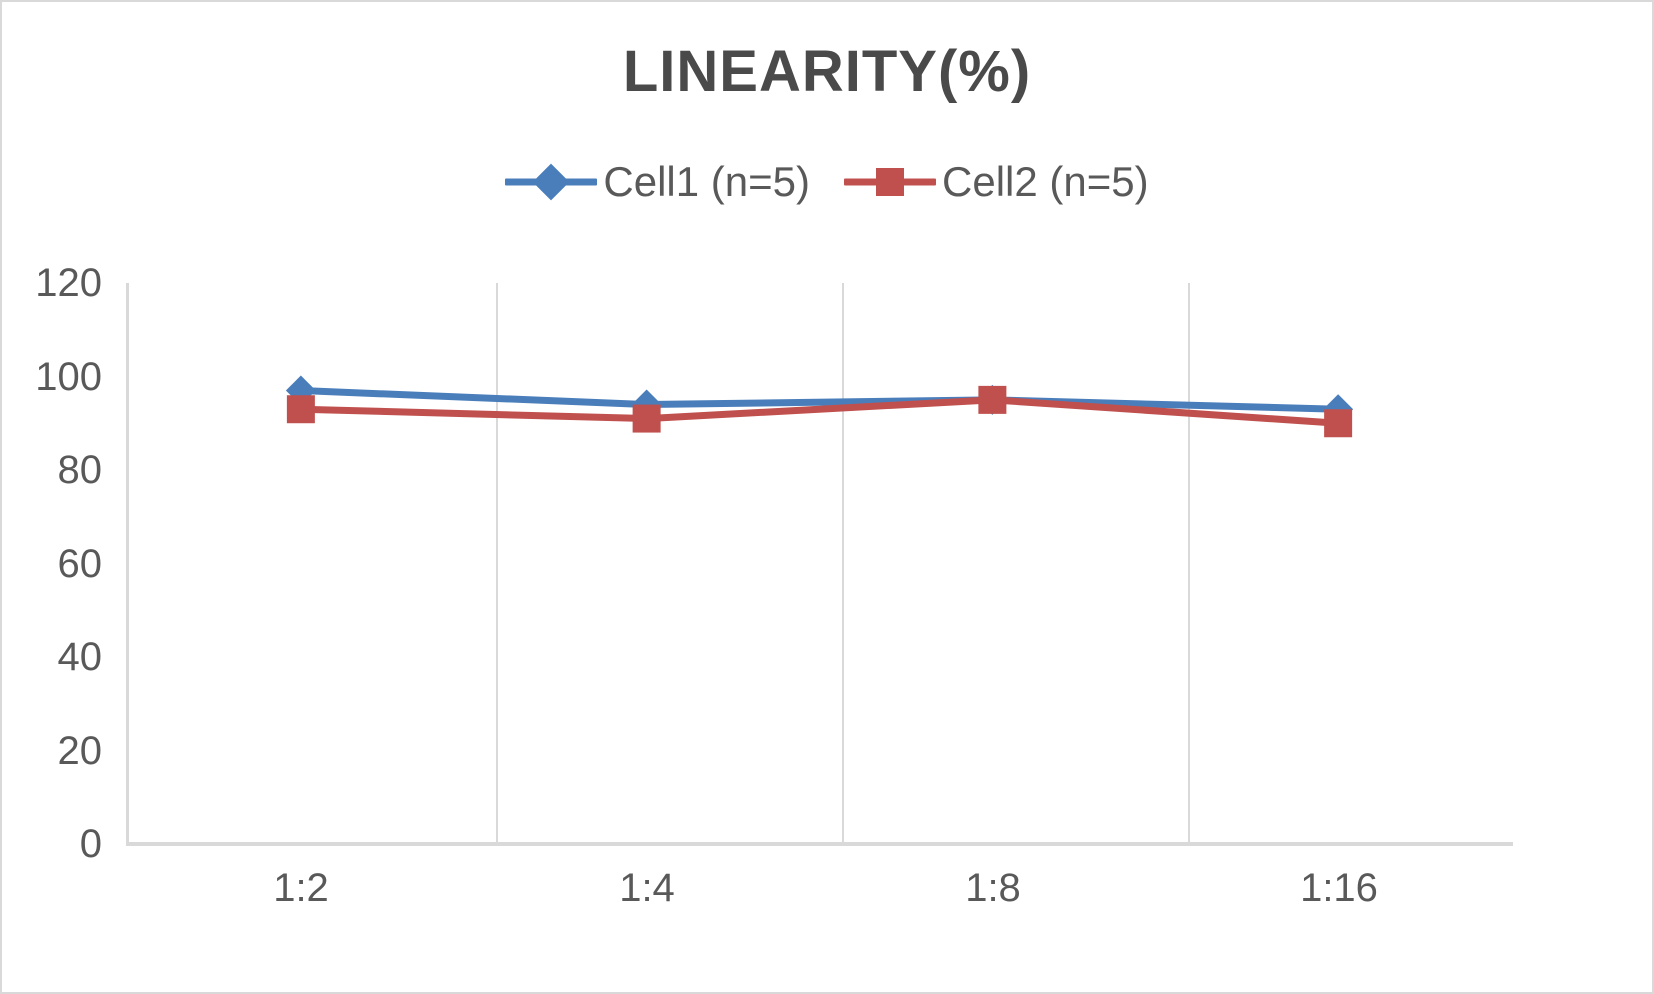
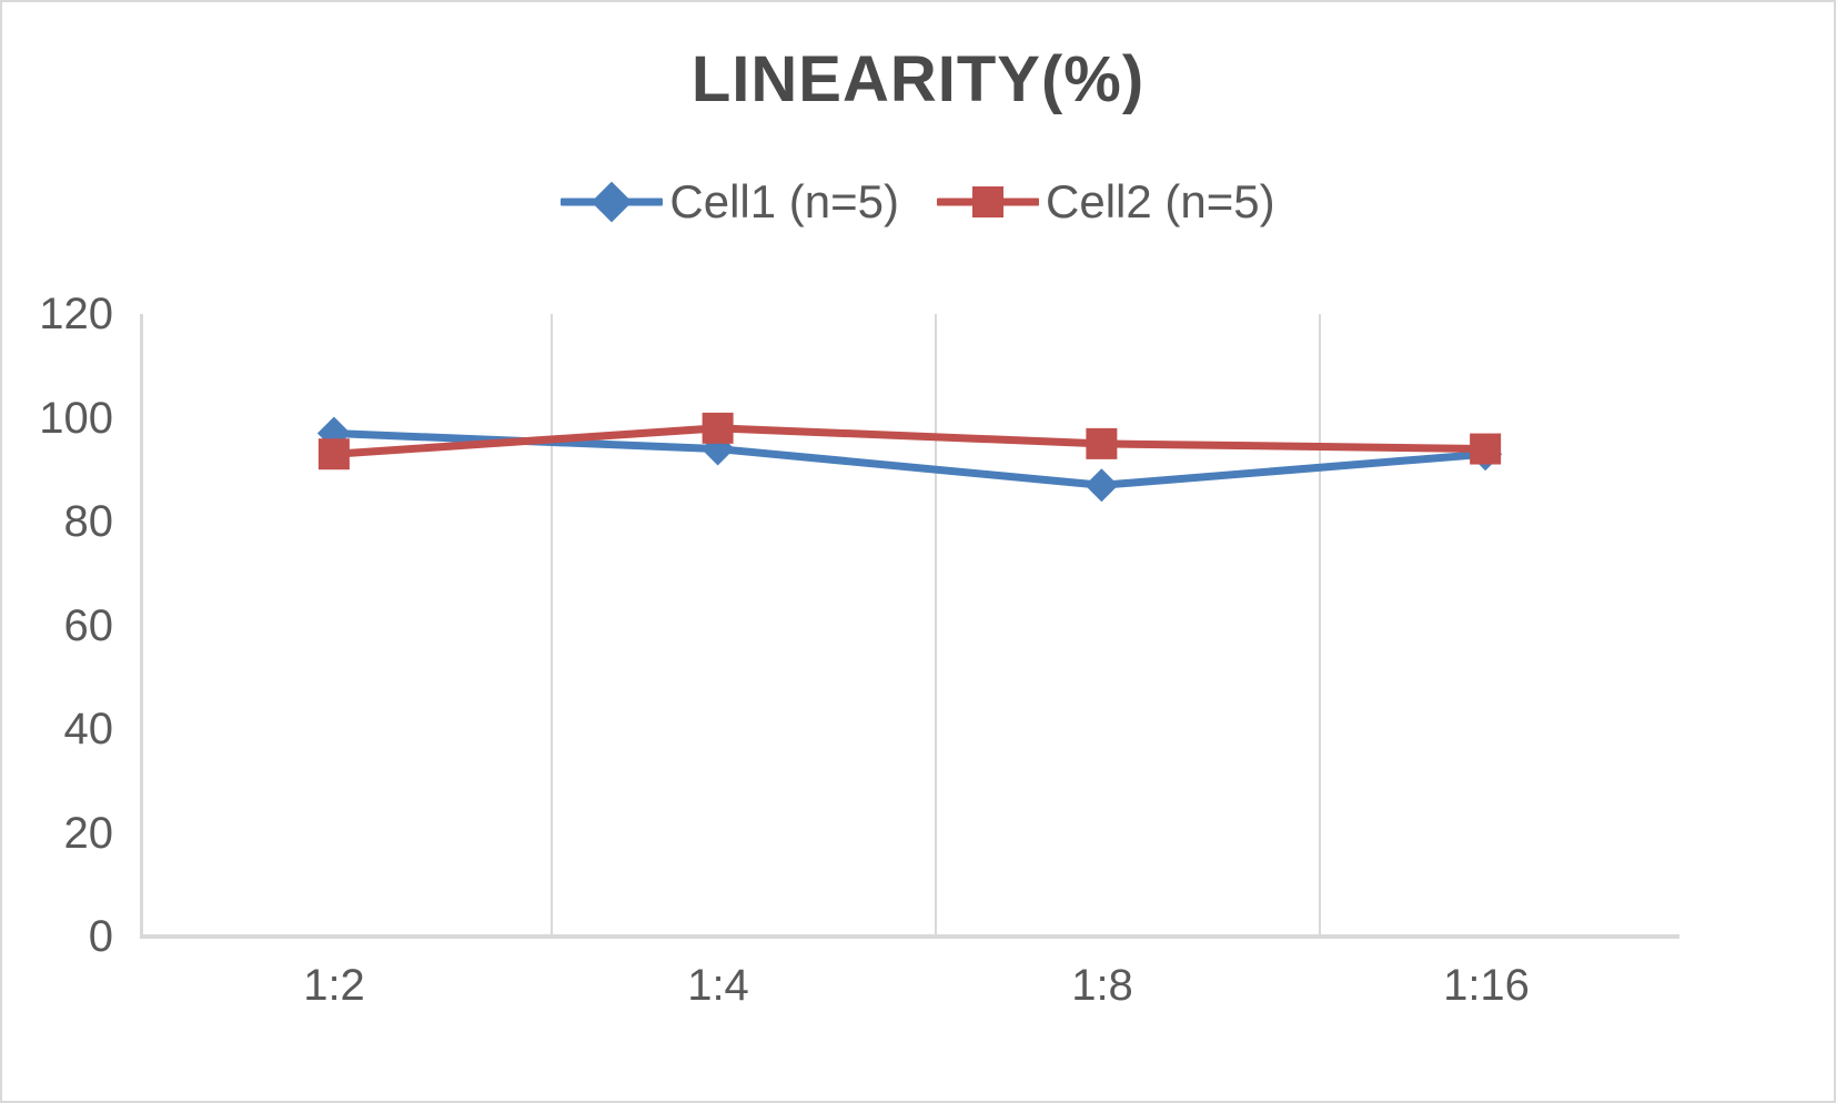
Cell2 (n=5)/1:4: 91 -> 98
Cell1 (n=5)/1:8: 95 -> 87
Cell2 (n=5)/1:16: 90 -> 94
